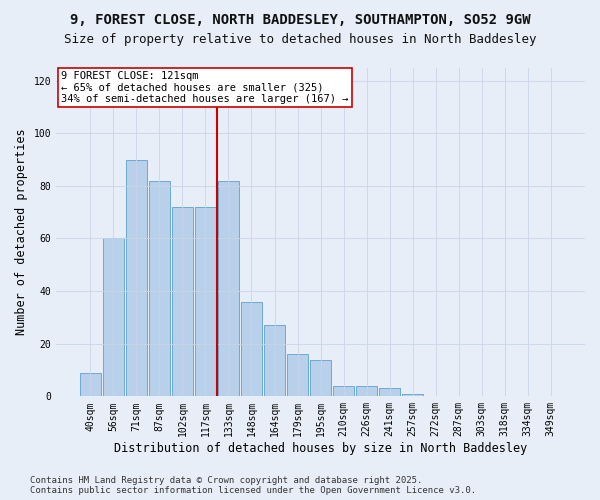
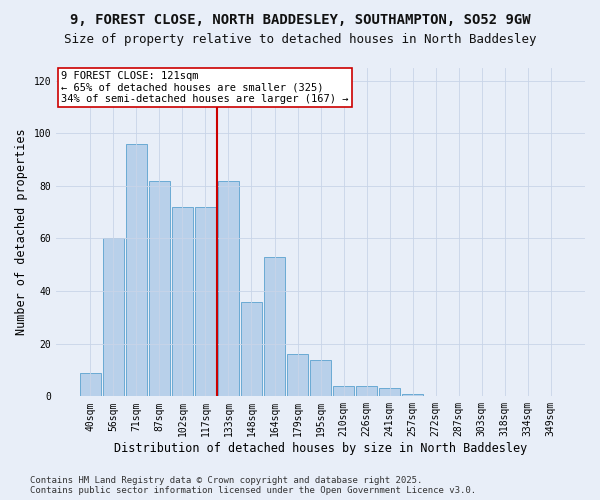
71sqm: 90 -> 96
164sqm: 27 -> 53
